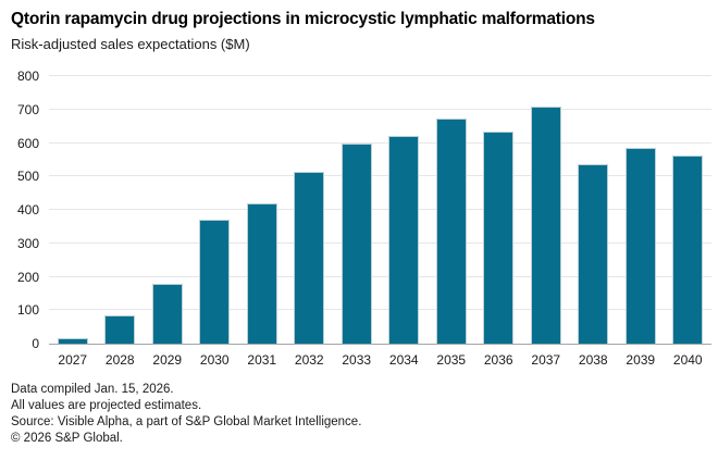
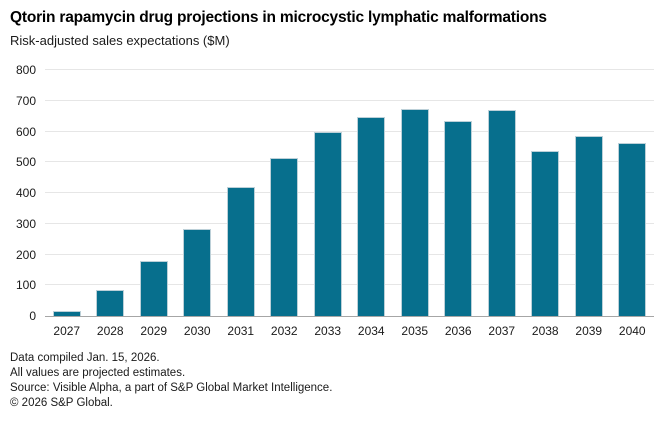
2030: 370 -> 280
2034: 620 -> 650
2037: 710 -> 670
